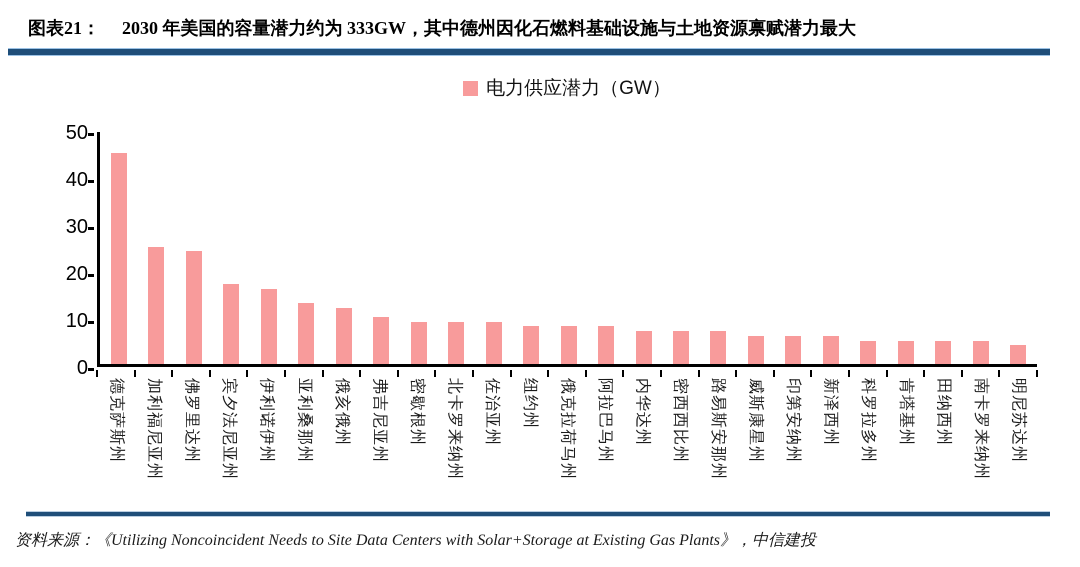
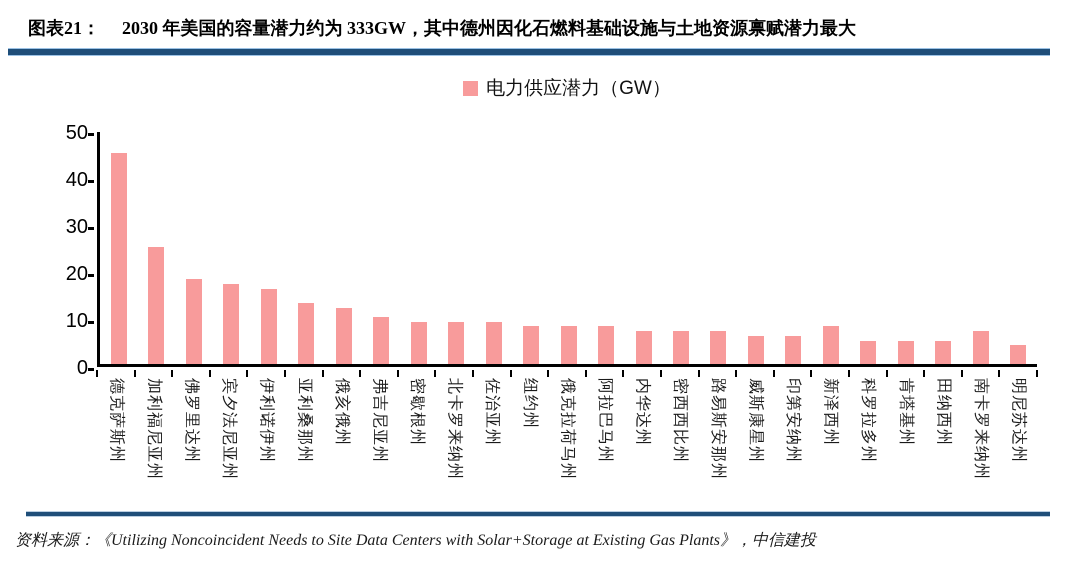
佛罗里达州: 24 -> 18
新泽西州: 6 -> 8
南卡罗来纳州: 5 -> 7
